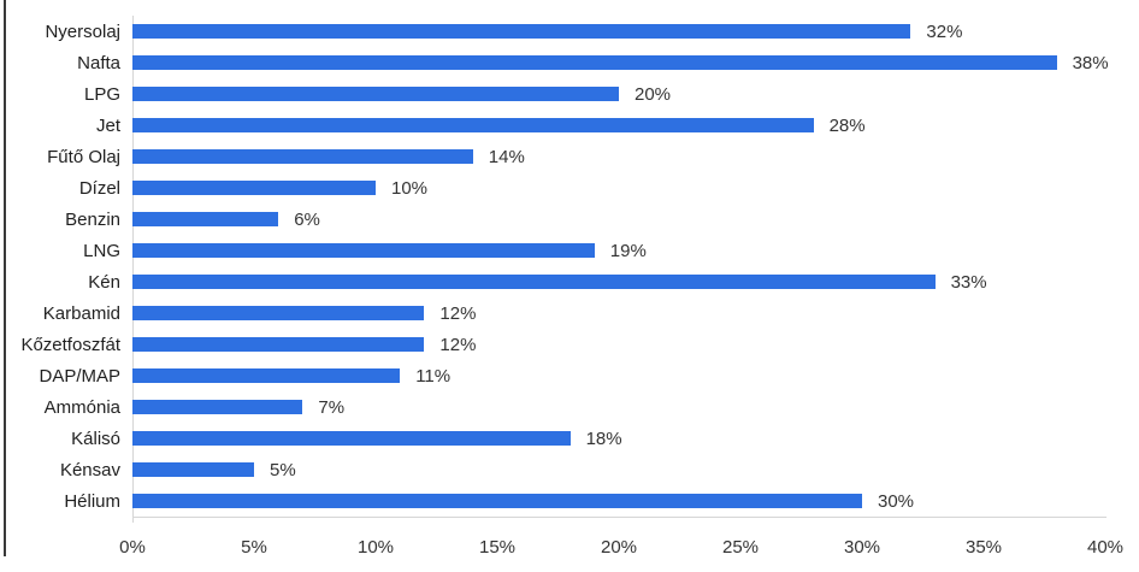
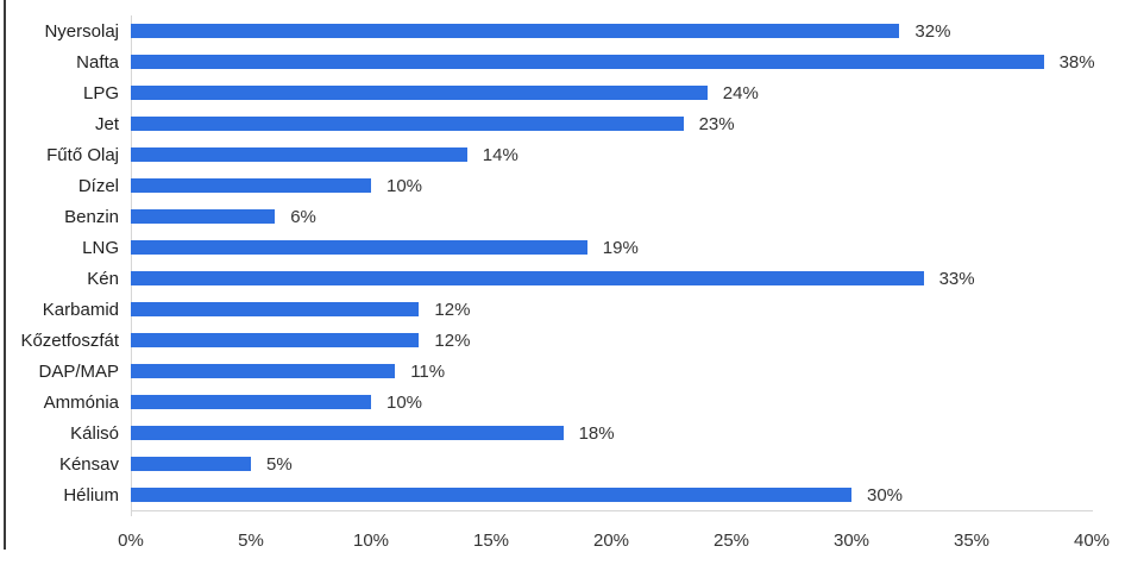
LPG: 20% -> 24%
Jet: 28% -> 23%
Ammónia: 7% -> 10%
